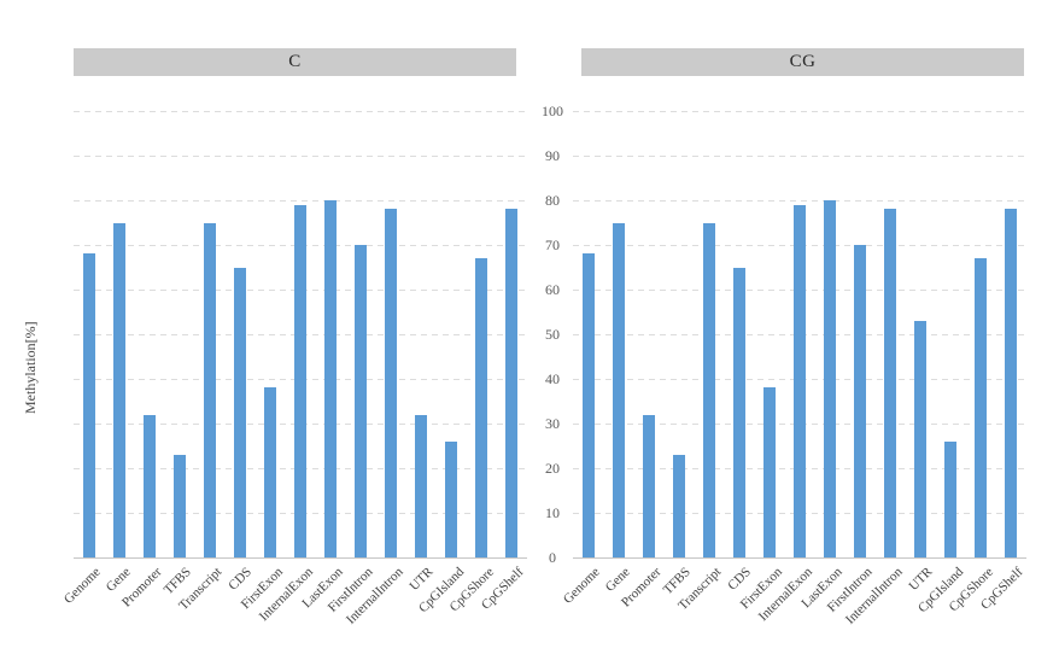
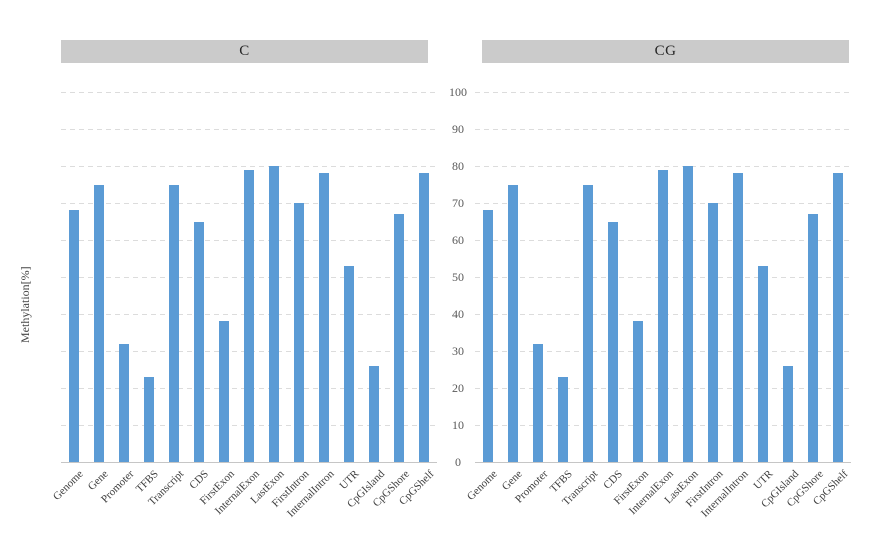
C/UTR: 32 -> 53
